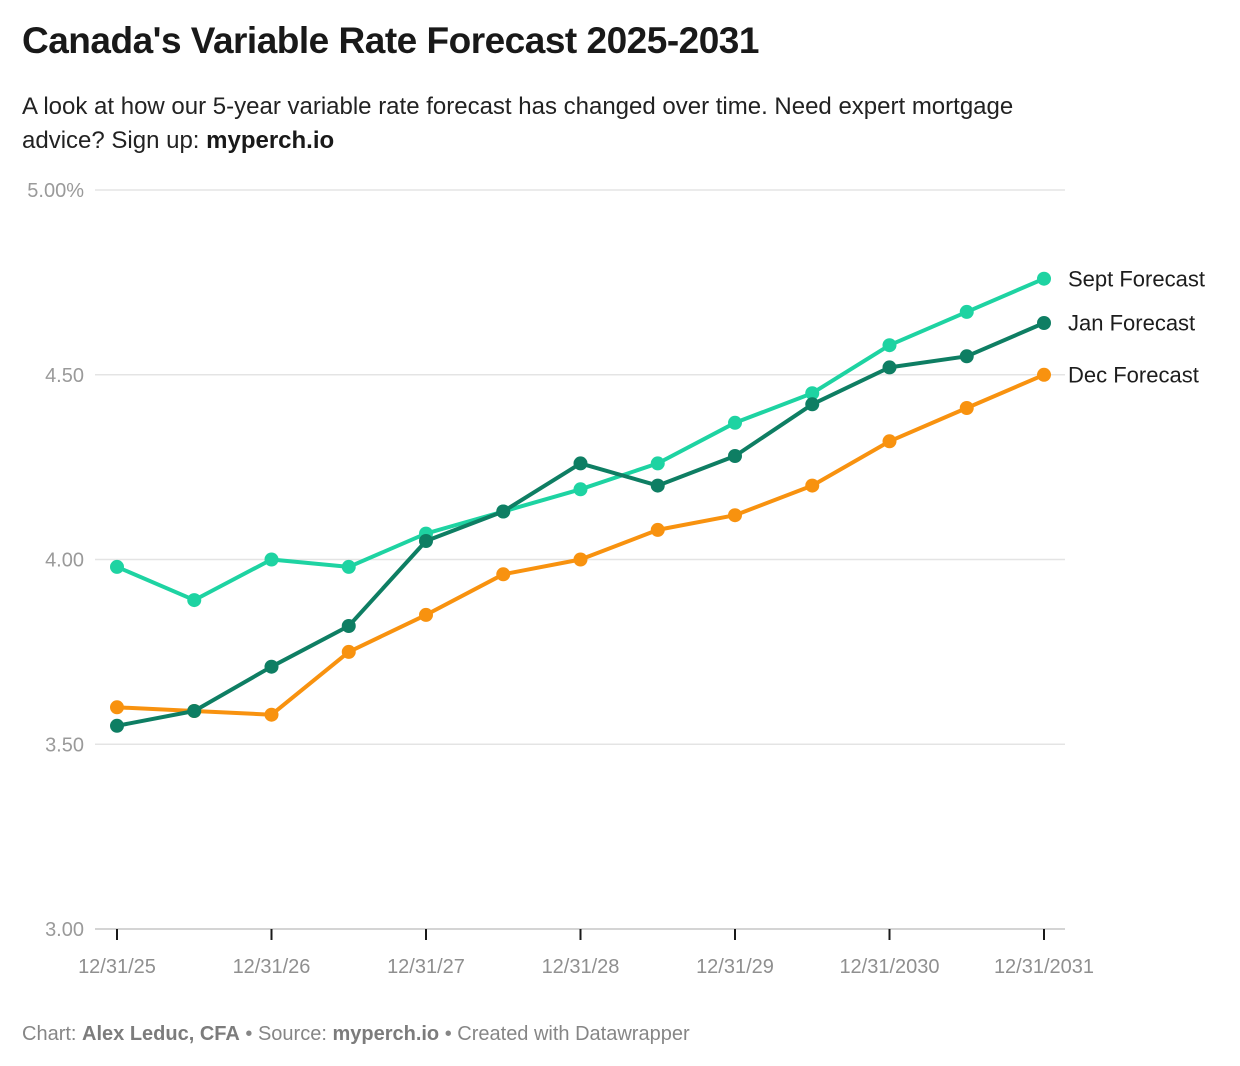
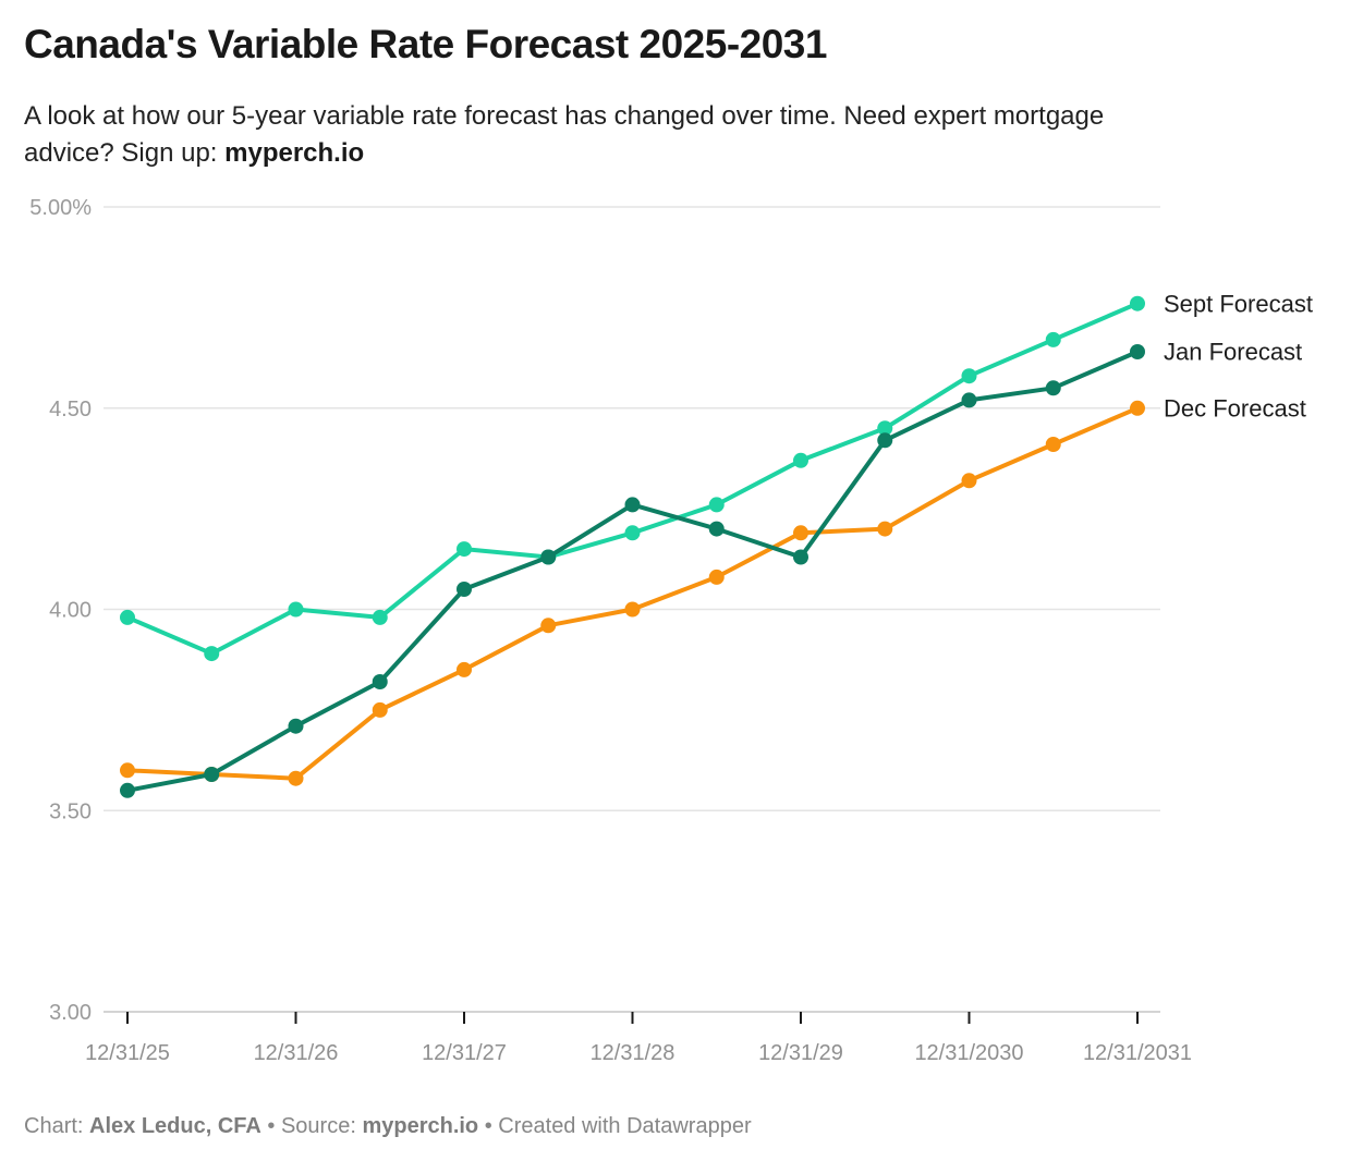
Sept Forecast/12/31/27: 4.07% -> 4.15%
Jan Forecast/12/31/29: 4.28% -> 4.13%
Dec Forecast/12/31/29: 4.12% -> 4.19%
